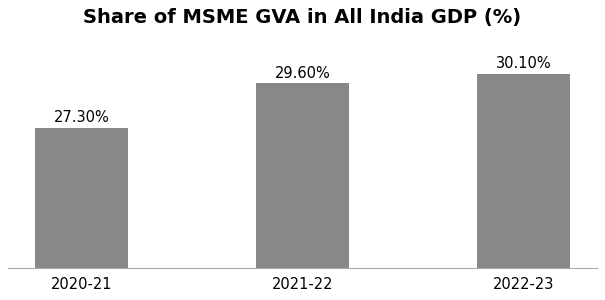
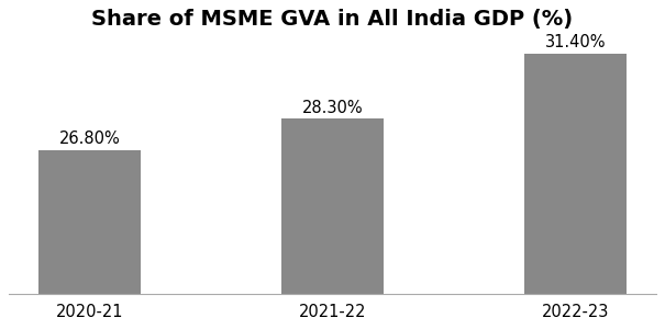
2020-21: 27.30% -> 26.80%
2021-22: 29.60% -> 28.30%
2022-23: 30.10% -> 31.40%
